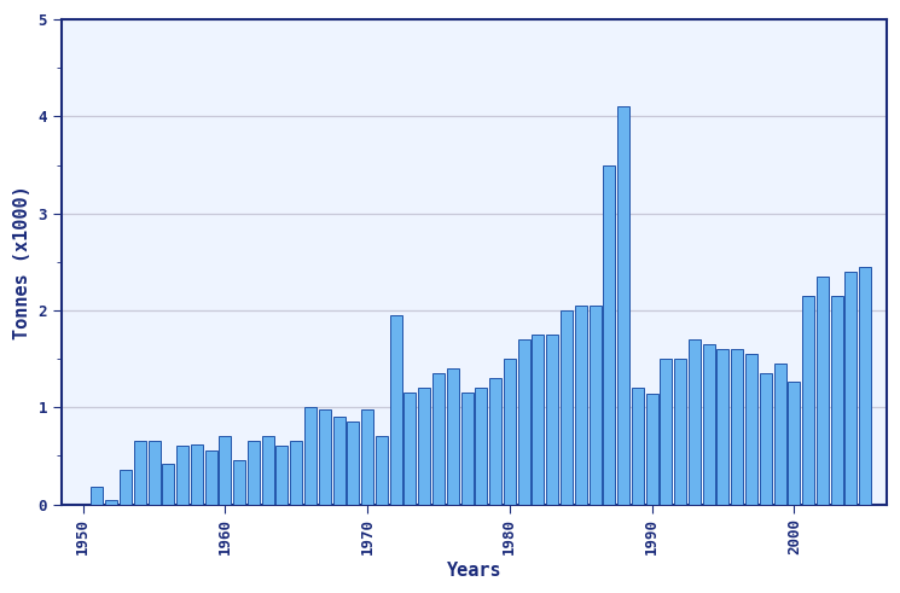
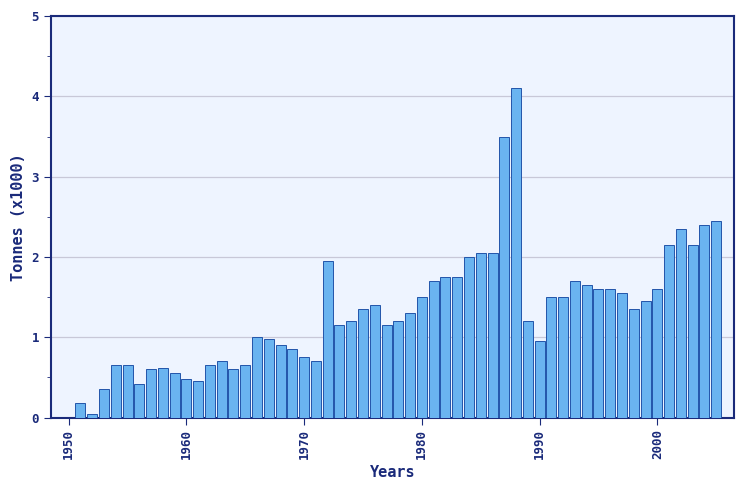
1960: 0.70 -> 0.48
1970: 0.98 -> 0.75
1990: 1.14 -> 0.95
2000: 1.26 -> 1.60
